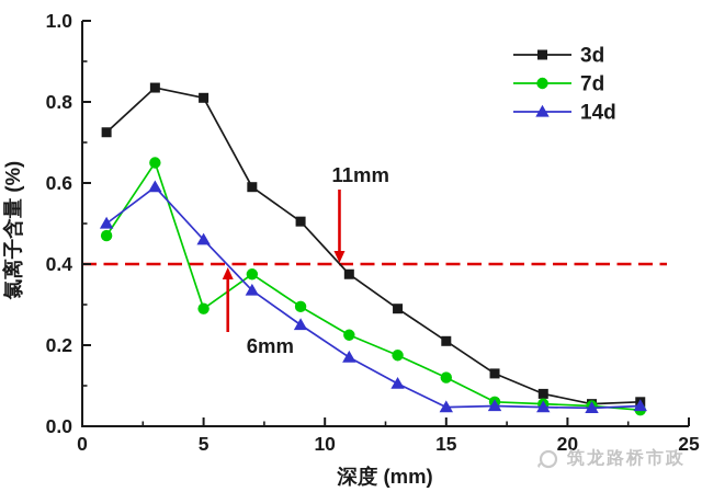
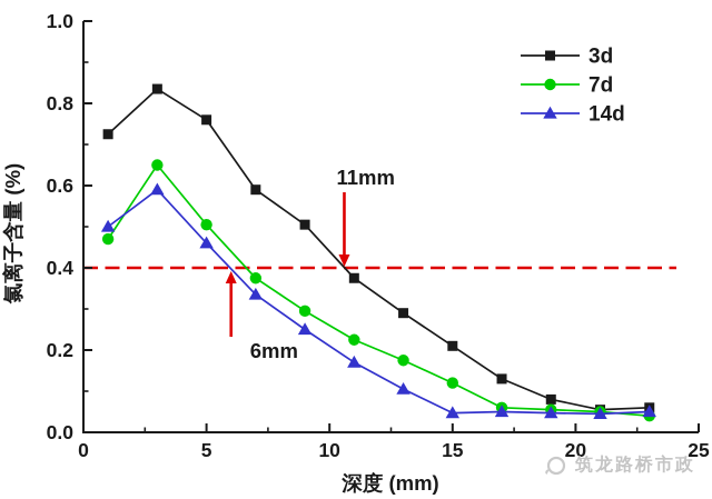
3d/5: 0.81 -> 0.76
7d/5: 0.29 -> 0.51
